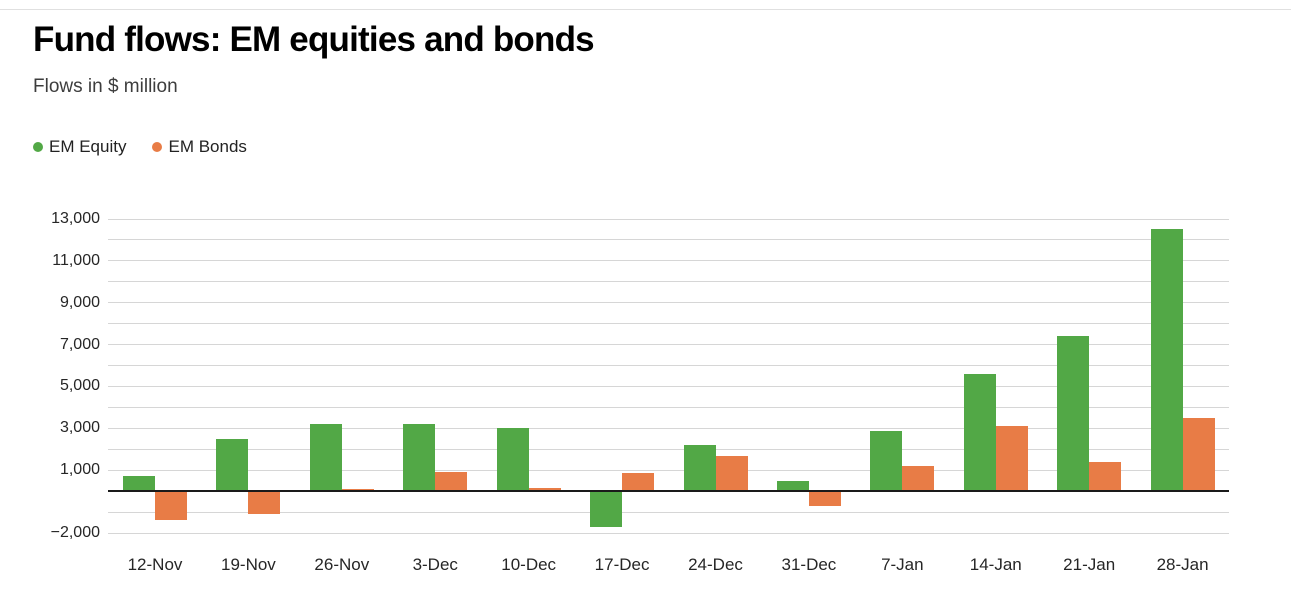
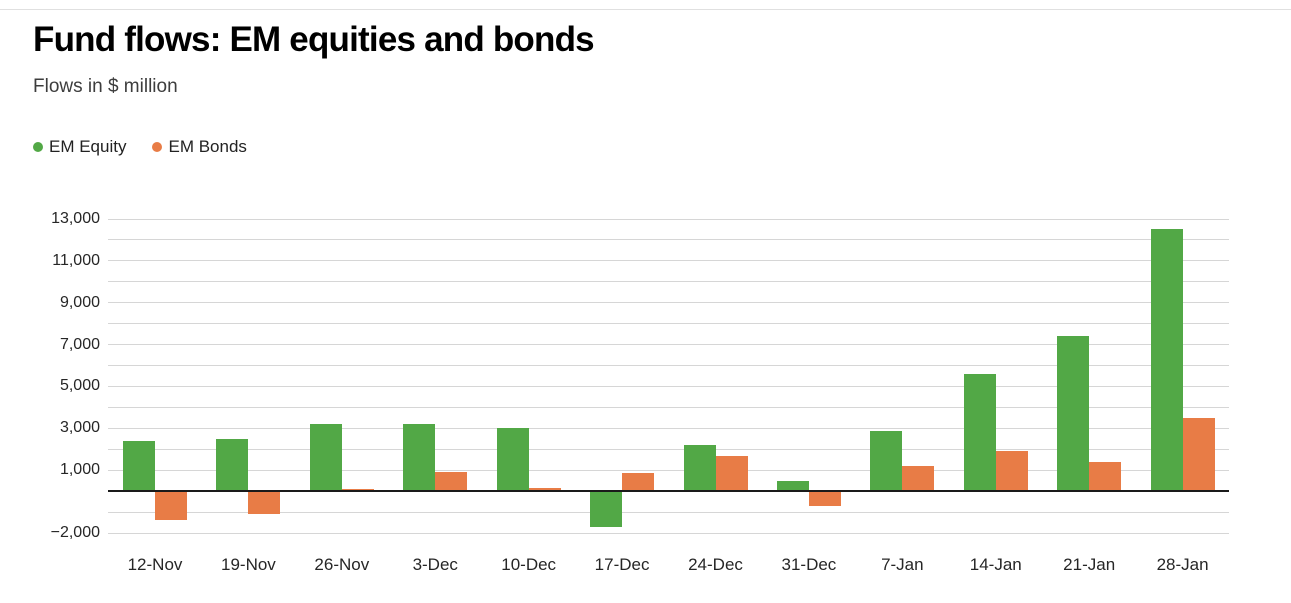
EM Equity/12-Nov: 700 -> 2400
EM Bonds/14-Jan: 3100 -> 1900
